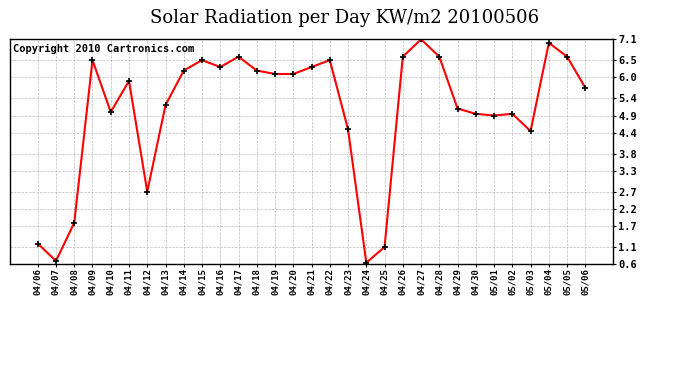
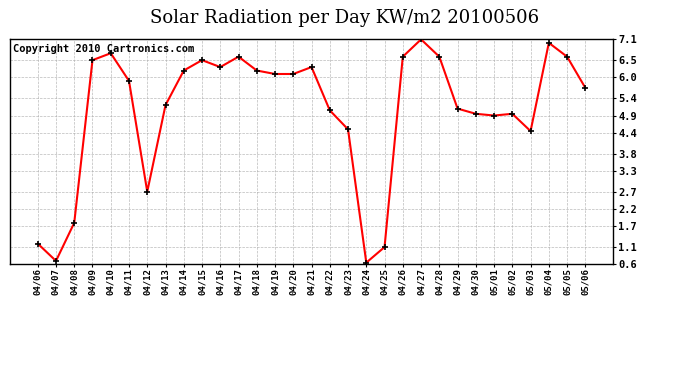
04/10: 5.00 -> 6.70
04/22: 6.50 -> 5.05
